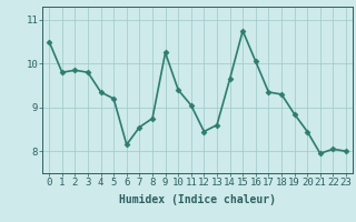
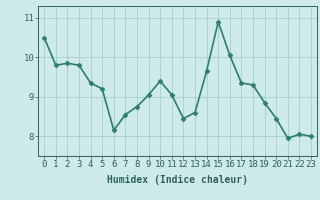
9: 10.25 -> 9.05
15: 10.75 -> 10.90
